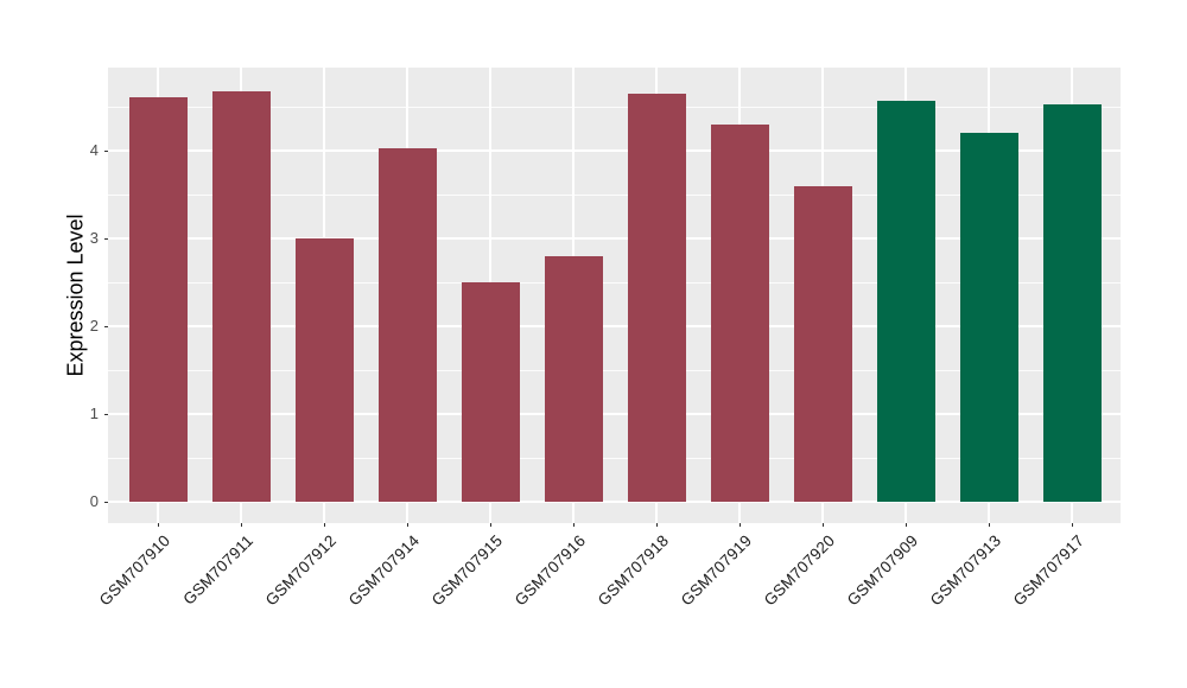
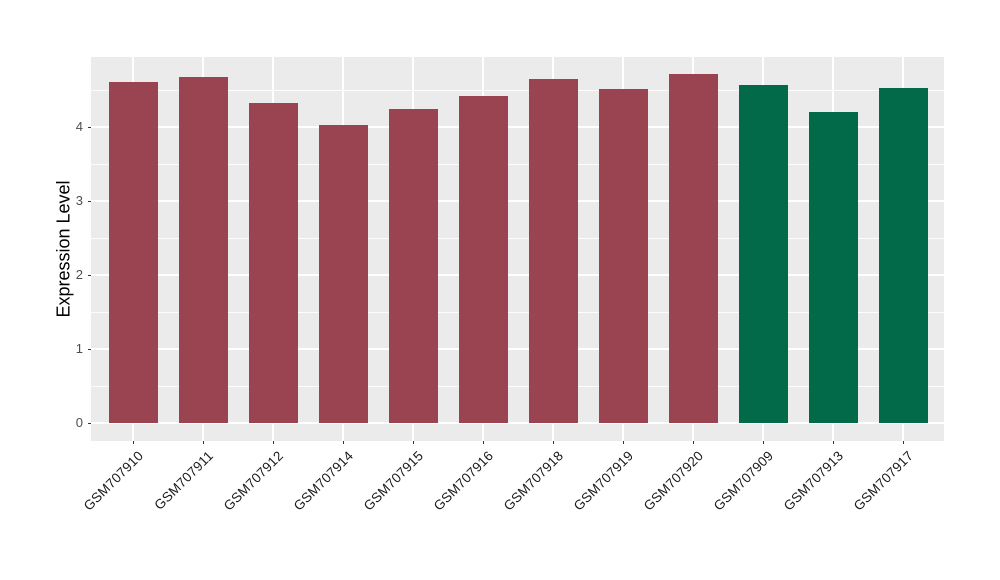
GSM707912: 3.0 -> 4.3
GSM707915: 2.5 -> 4.2
GSM707916: 2.8 -> 4.4
GSM707919: 4.3 -> 4.5
GSM707920: 3.6 -> 4.7
